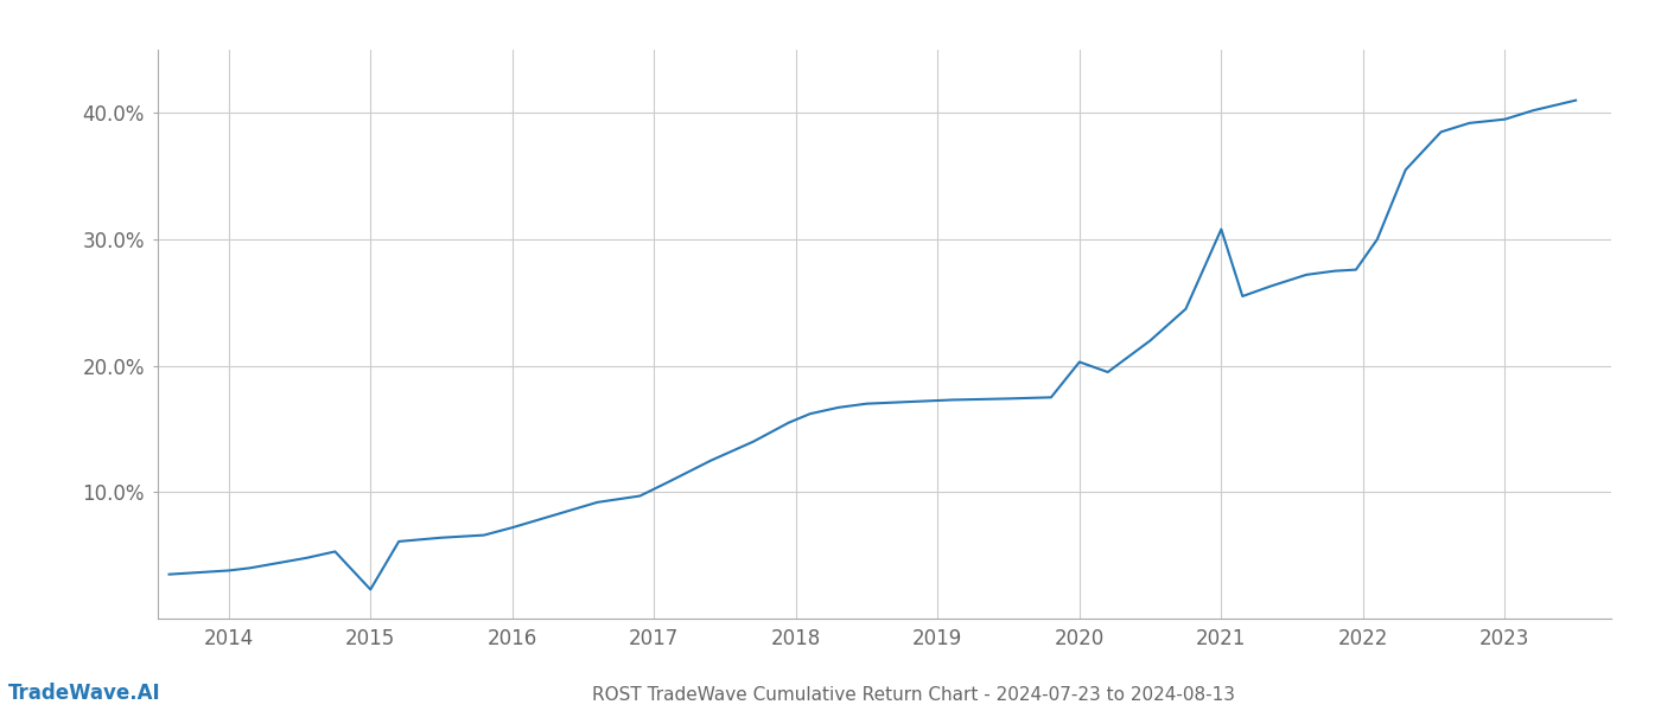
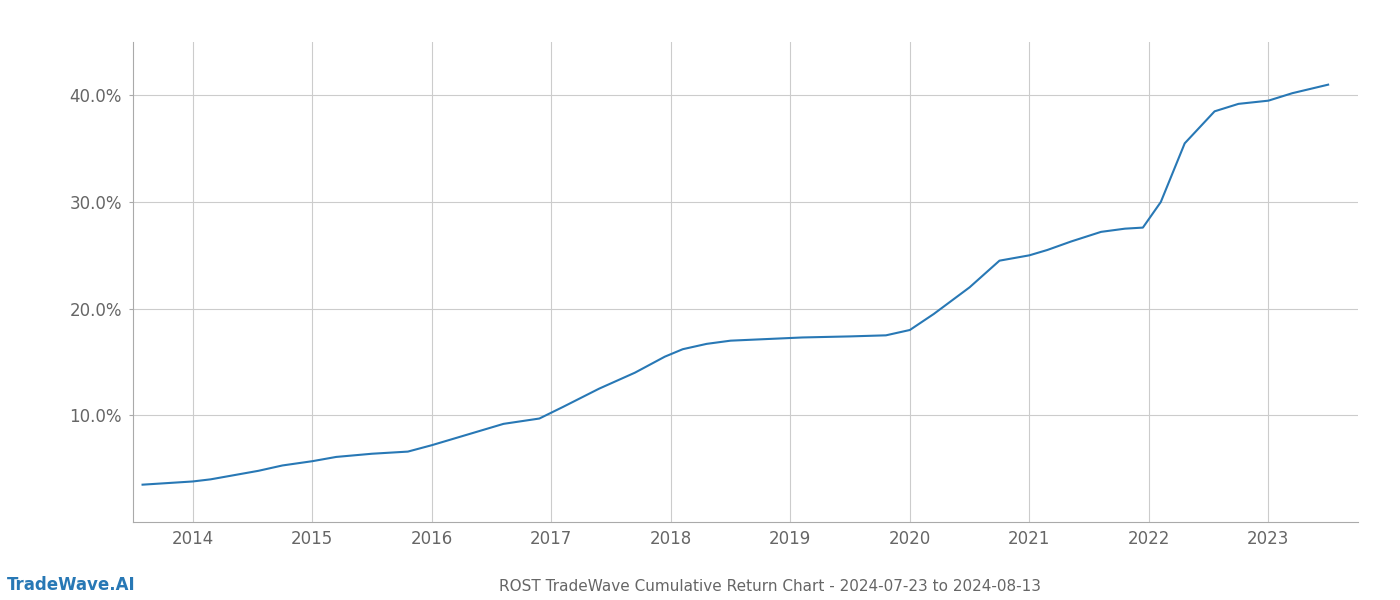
2015: 2.3% -> 5.7%
2020: 20.3% -> 18.0%
2021: 30.8% -> 25.0%
